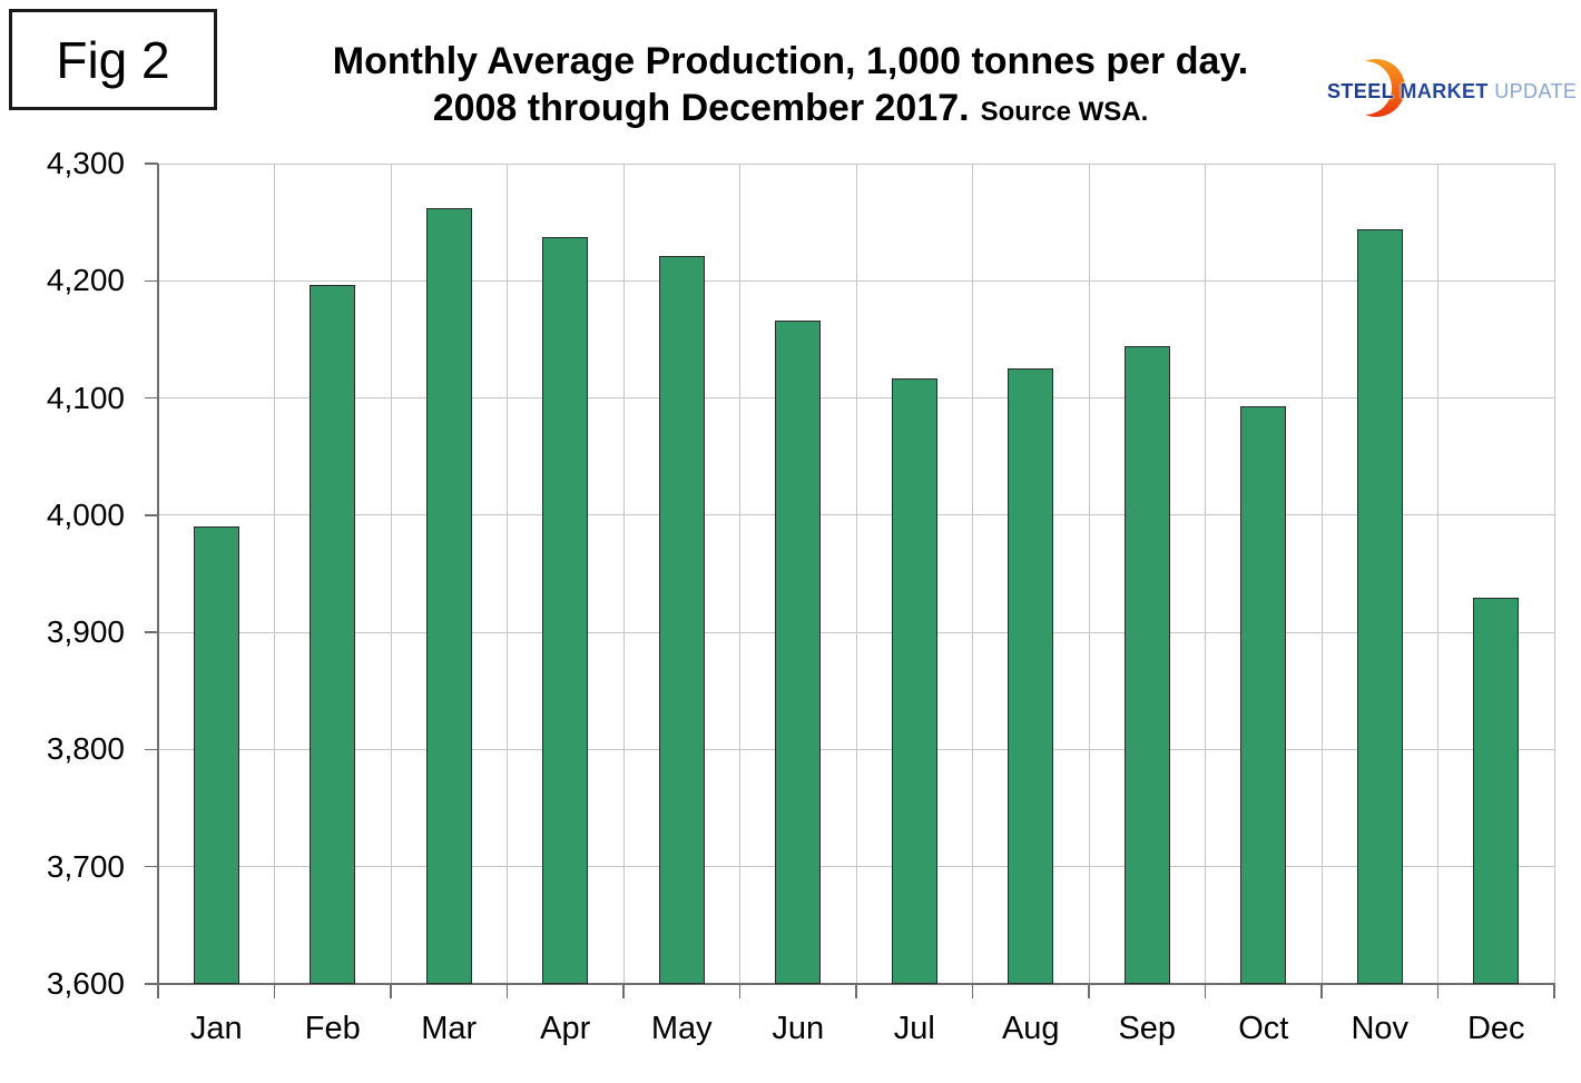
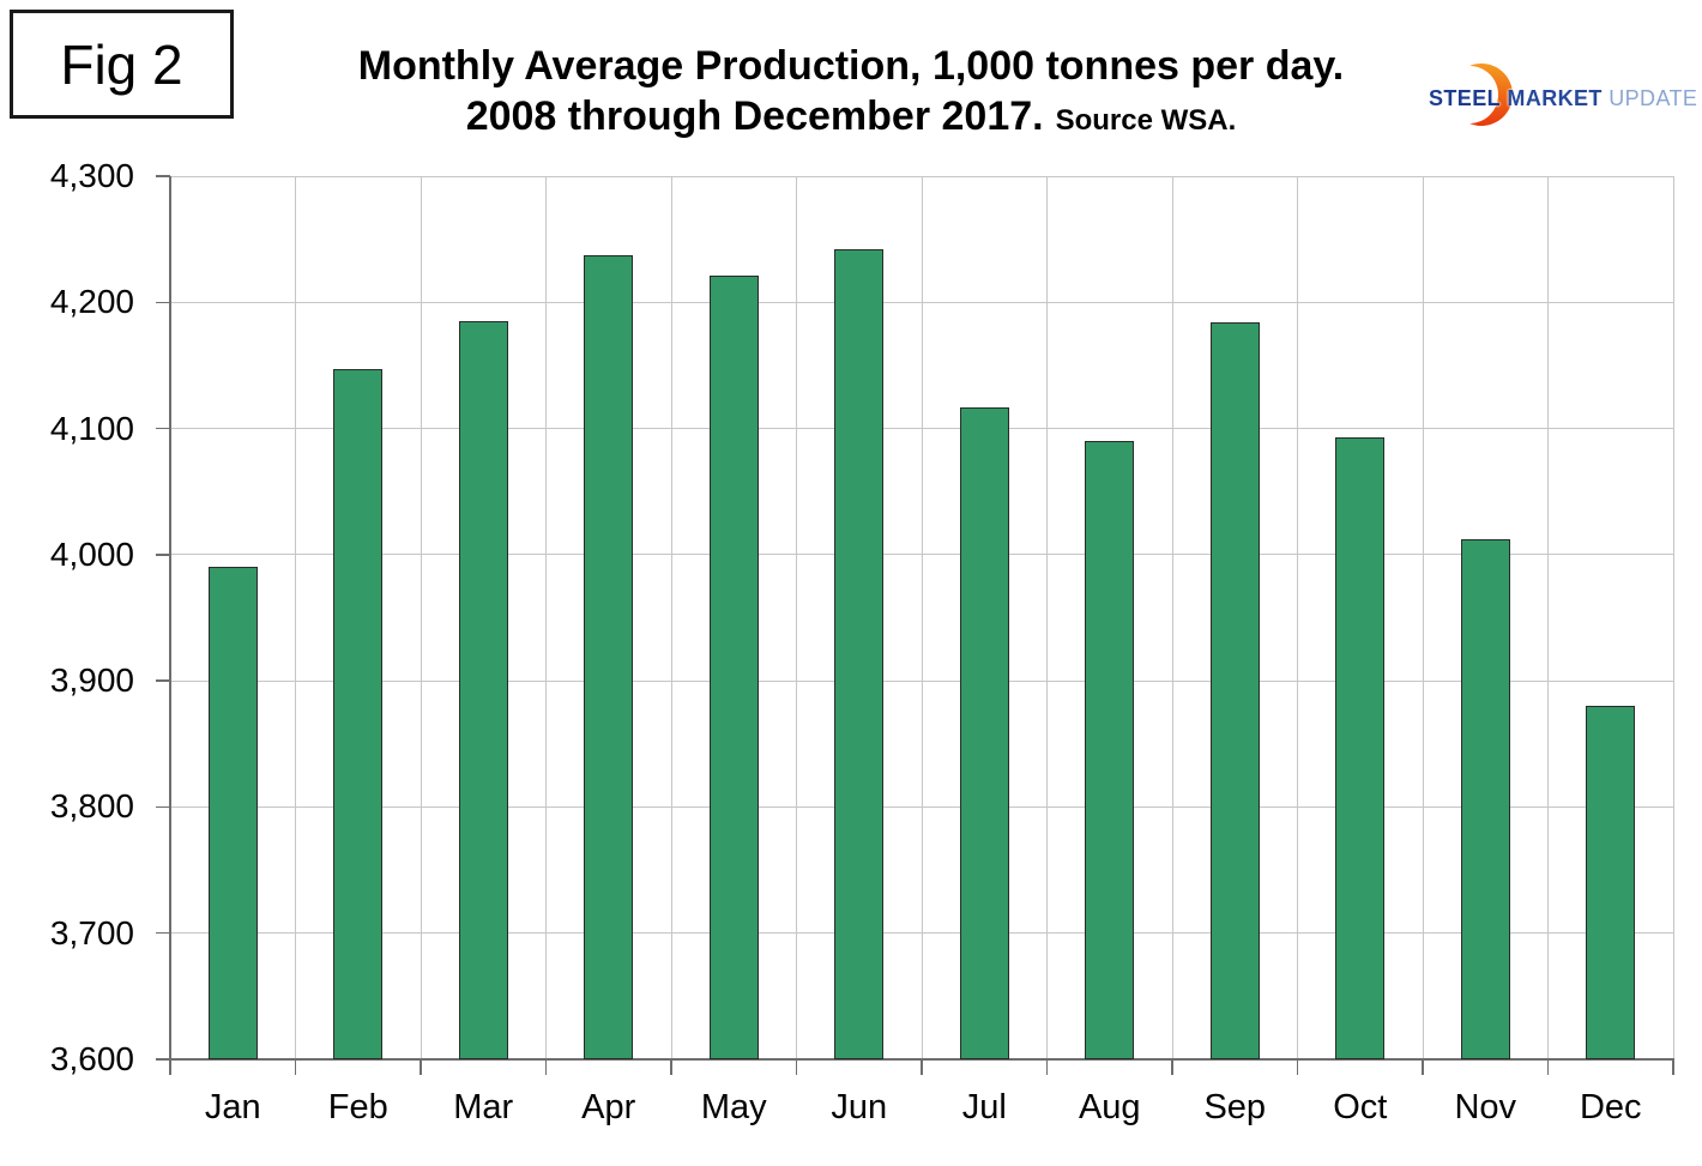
Feb: 4196 -> 4147
Mar: 4262 -> 4185
Jun: 4166 -> 4242
Aug: 4125 -> 4090
Sep: 4144 -> 4184
Nov: 4244 -> 4012
Dec: 3930 -> 3880
